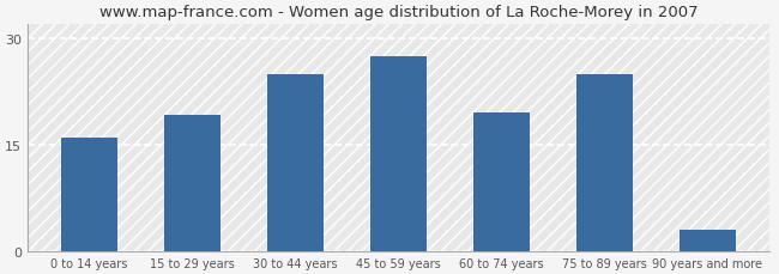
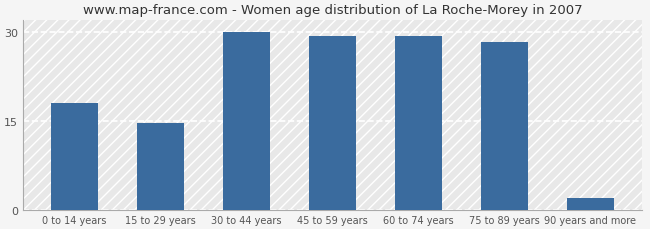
0 to 14 years: 16.0 -> 18.0
15 to 29 years: 19.2 -> 14.7
30 to 44 years: 25.0 -> 30.0
45 to 59 years: 27.4 -> 29.3
60 to 74 years: 19.6 -> 29.3
75 to 89 years: 25.0 -> 28.3
90 years and more: 3.0 -> 2.0
